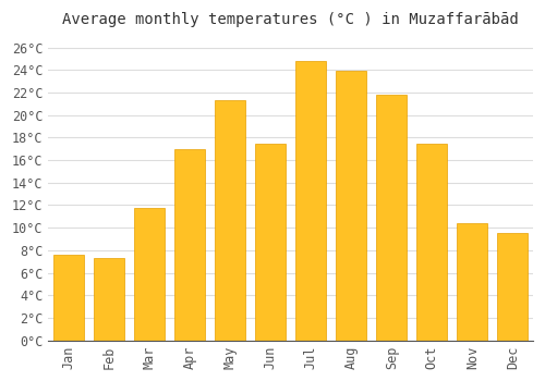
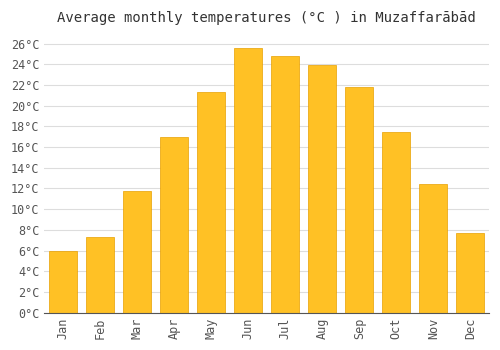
Jan: 7.6°C -> 6.0°C
Jun: 17.5°C -> 25.6°C
Nov: 10.4°C -> 12.4°C
Dec: 9.5°C -> 7.7°C
